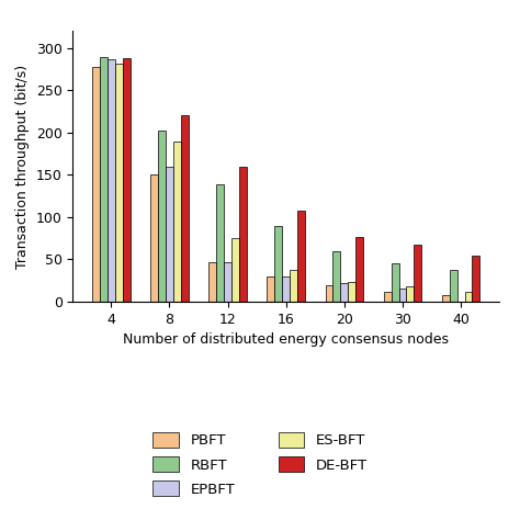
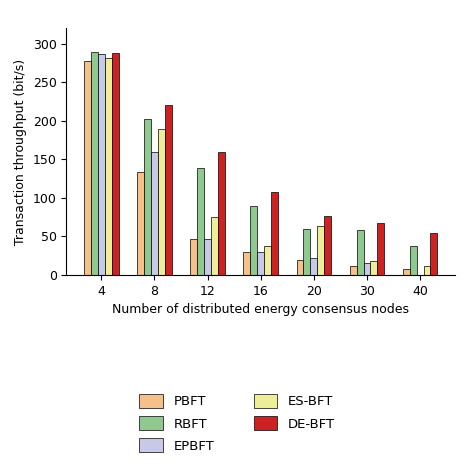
PBFT/8: 150 -> 134
ES-BFT/20: 23 -> 64
RBFT/30: 45 -> 58
